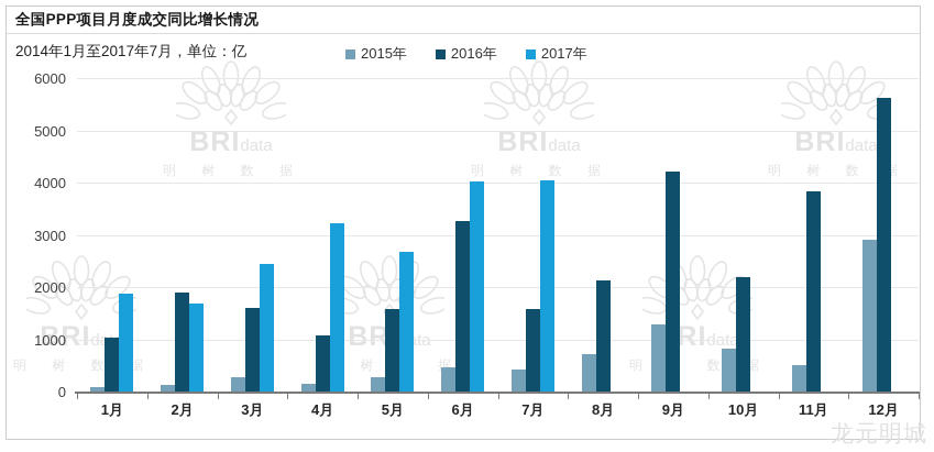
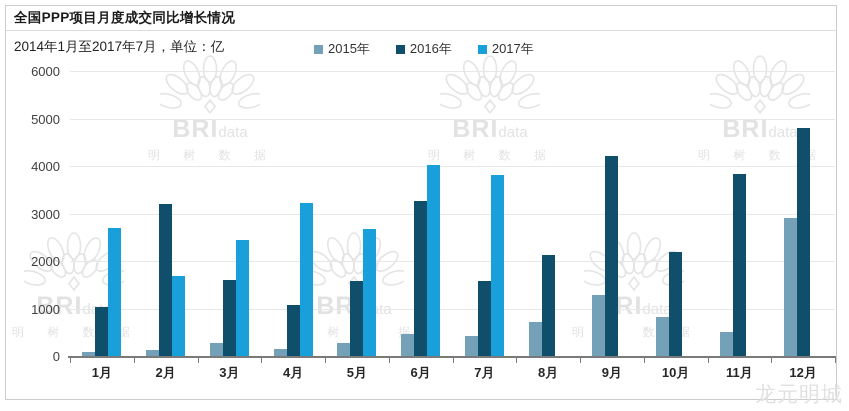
2017年/1月: 1900 -> 2700
2016年/2月: 1900 -> 3200
2017年/7月: 4000 -> 3800
2016年/12月: 5600 -> 4800
